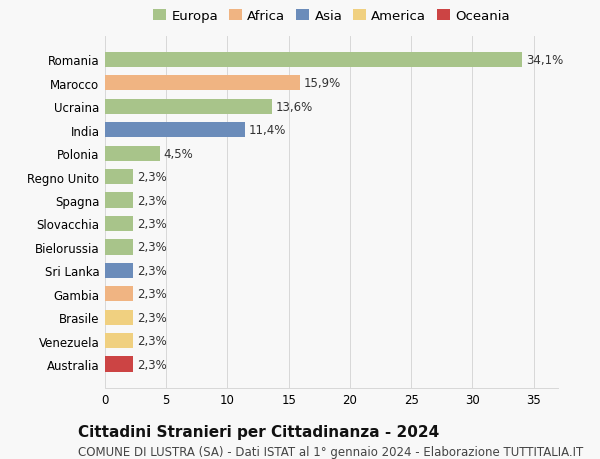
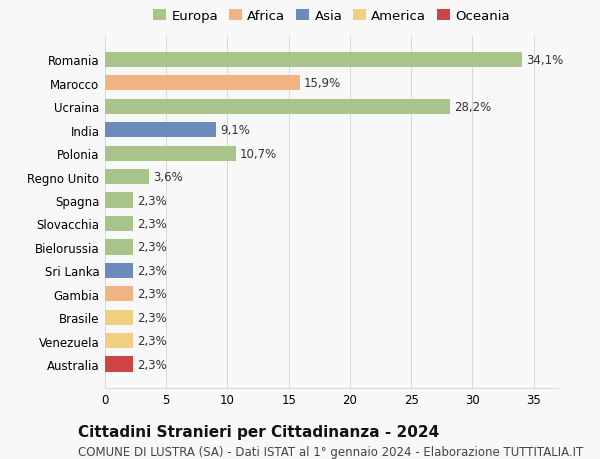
Ucraina: 13,6% -> 28,2%
India: 11,4% -> 9,1%
Polonia: 4,5% -> 10,7%
Regno Unito: 2,3% -> 3,6%
